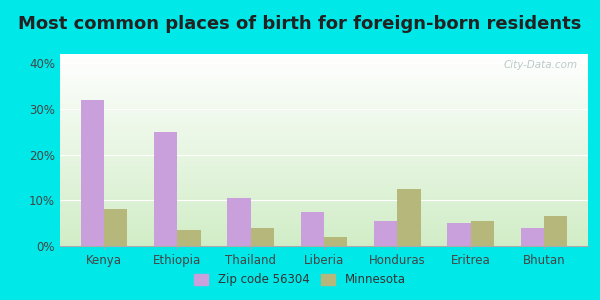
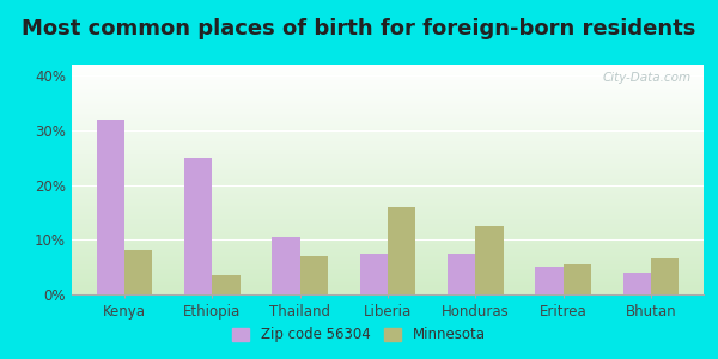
Minnesota/Thailand: 4.0% -> 7.0%
Minnesota/Liberia: 2.0% -> 16.0%
Zip code 56304/Honduras: 5.5% -> 7.5%
